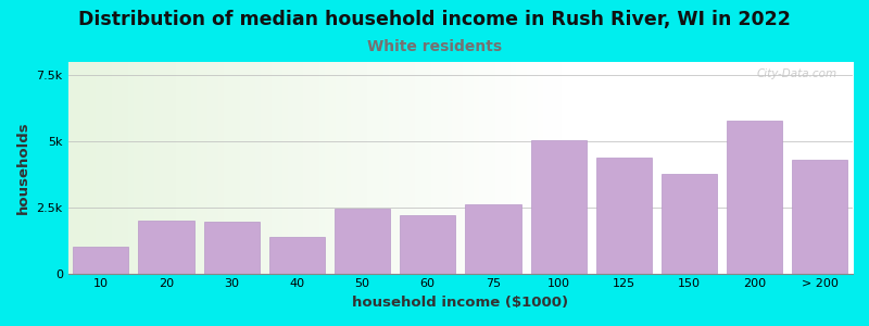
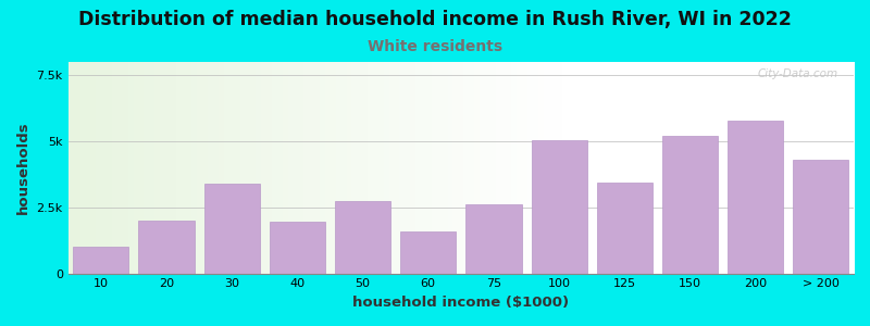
30: 1.95k -> 3.40k
40: 1.40k -> 1.95k
50: 2.45k -> 2.75k
60: 2.20k -> 1.60k
125: 4.40k -> 3.45k
150: 3.75k -> 5.20k
